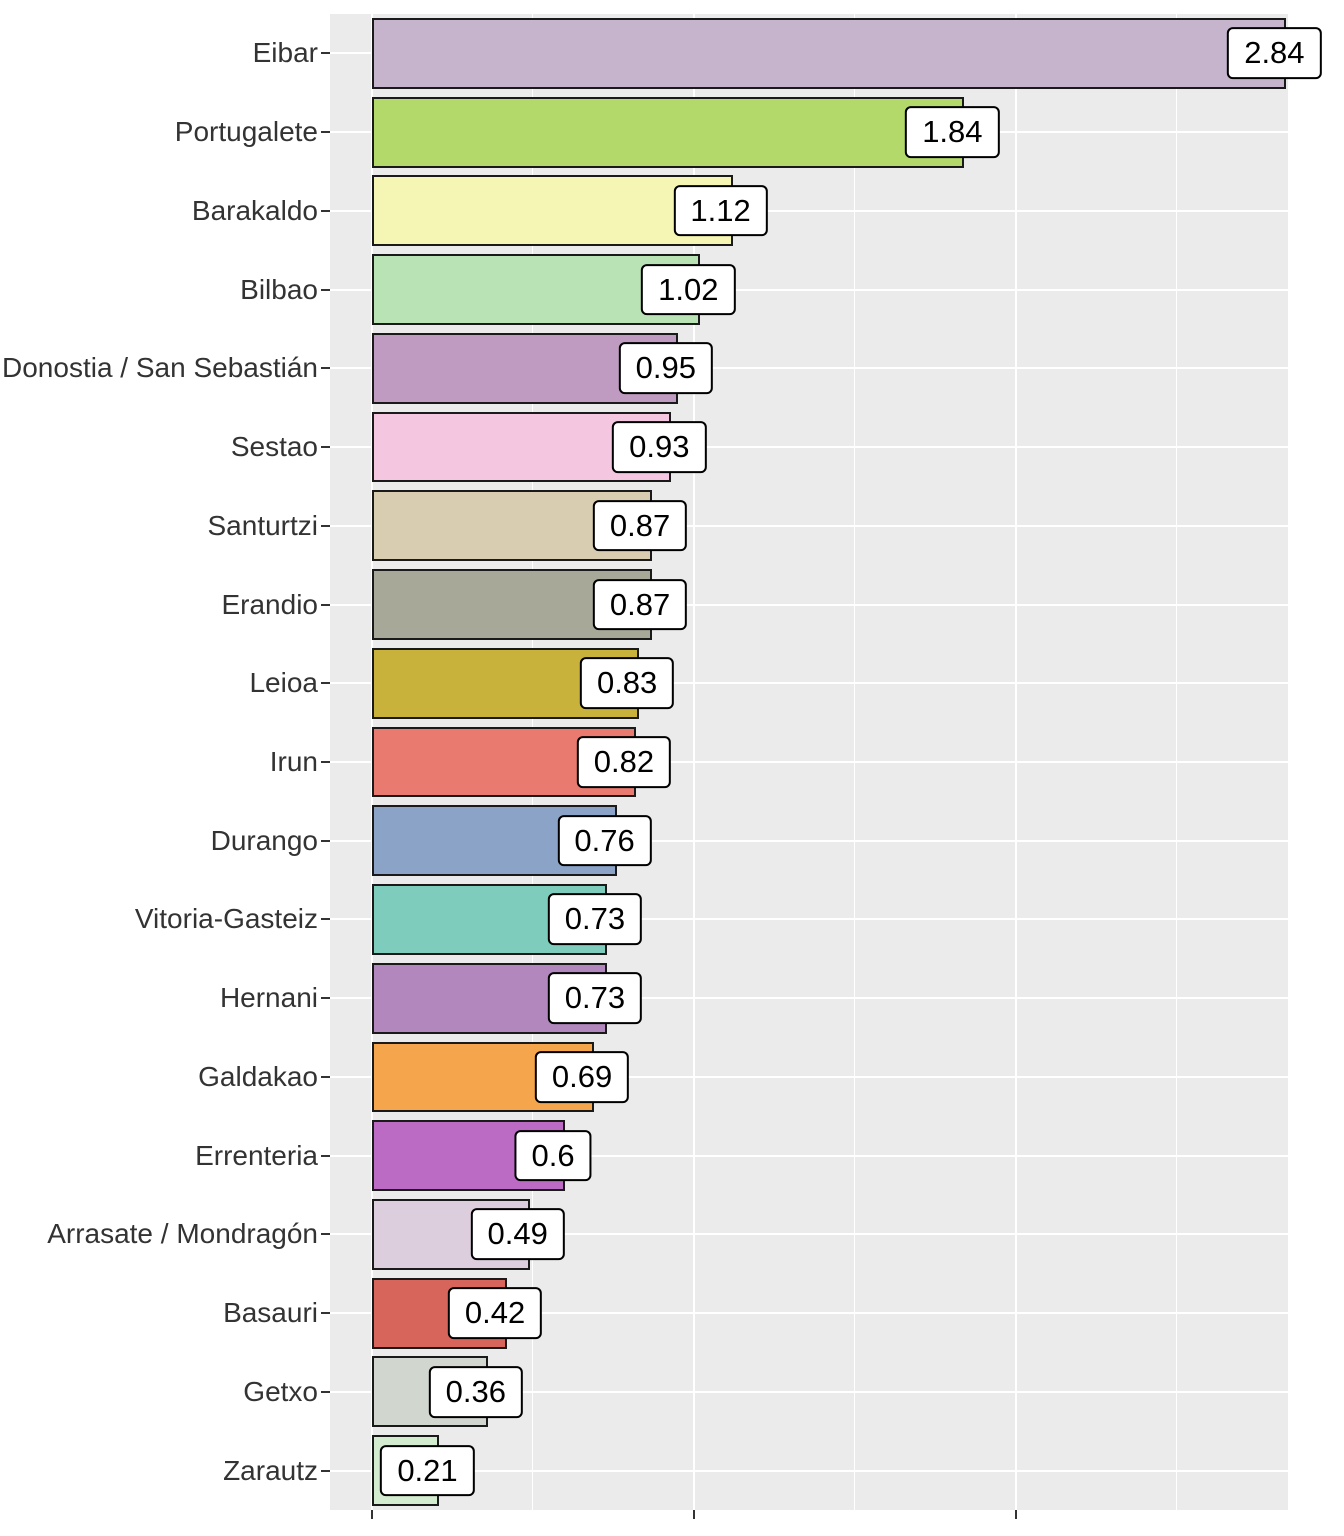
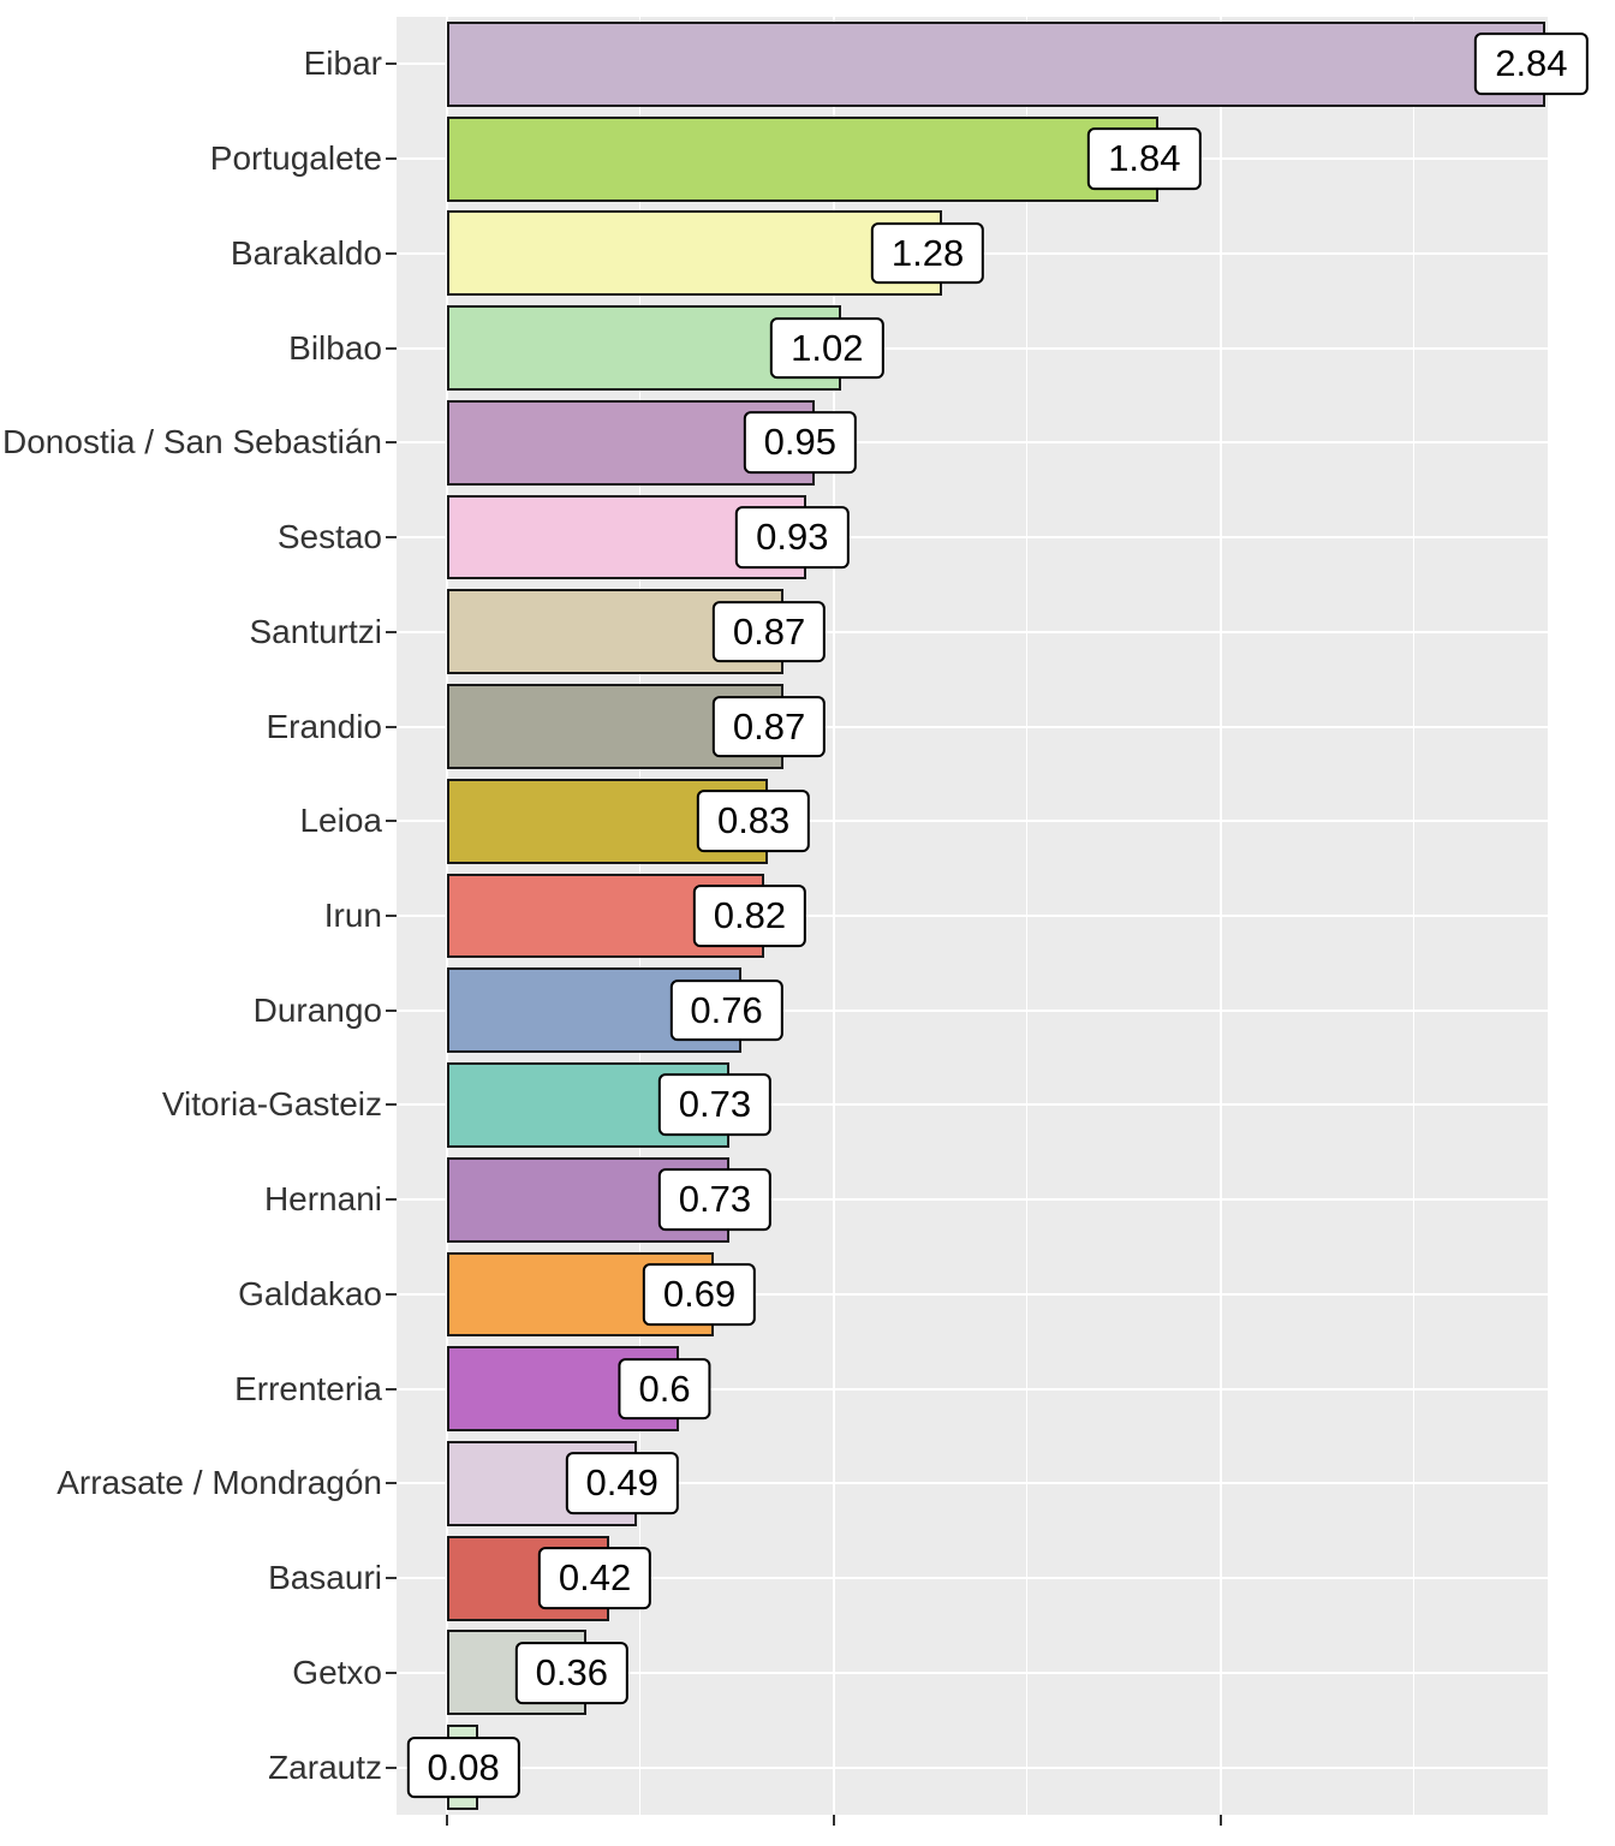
Barakaldo: 1.12 -> 1.28
Zarautz: 0.21 -> 0.08
